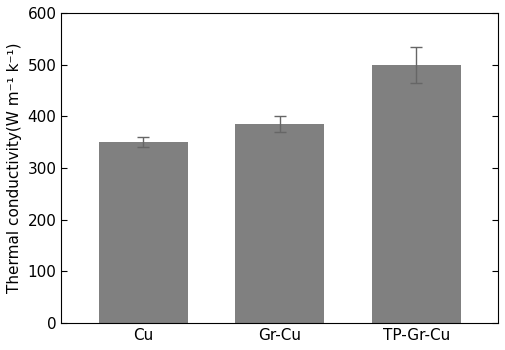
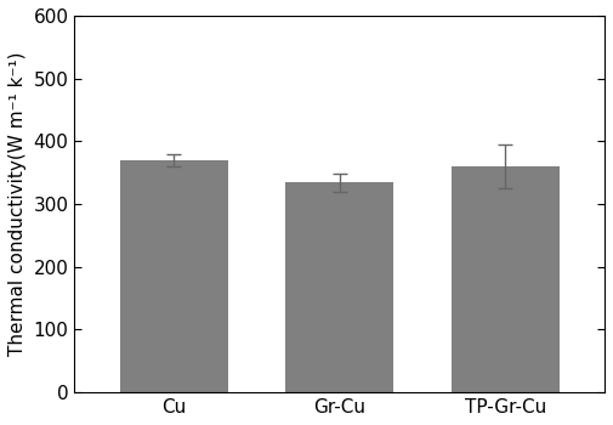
Cu: 350 -> 370
Gr-Cu: 385 -> 334
TP-Gr-Cu: 500 -> 360
